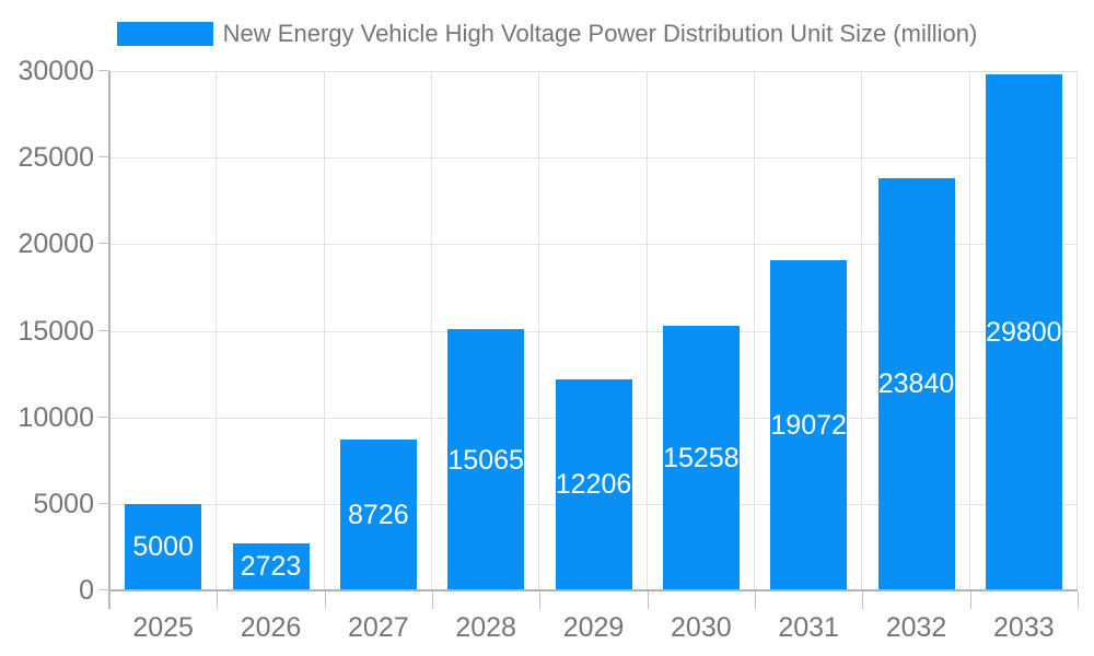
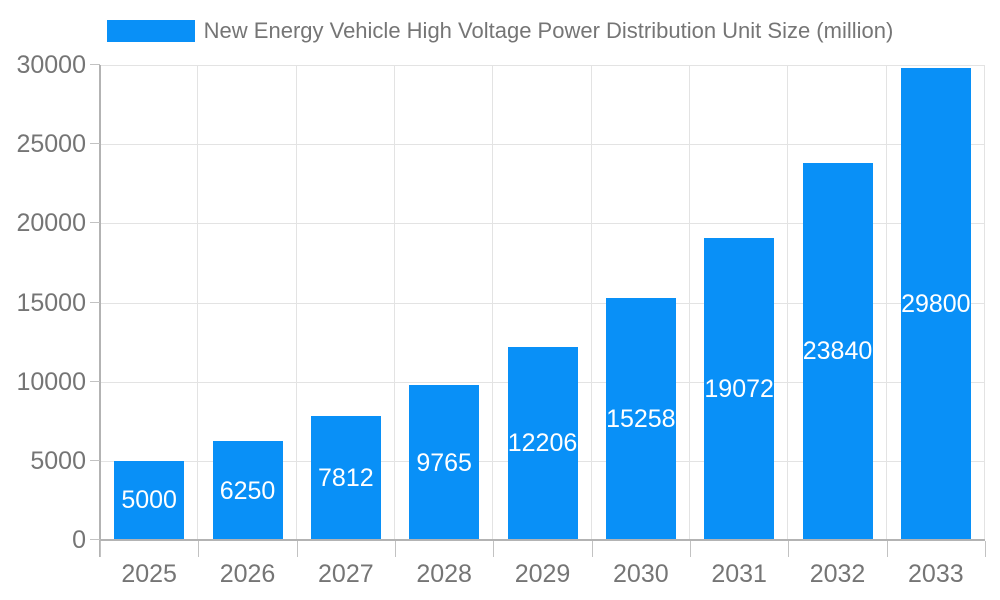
2026: 2723 -> 6250
2027: 8726 -> 7812
2028: 15065 -> 9765
